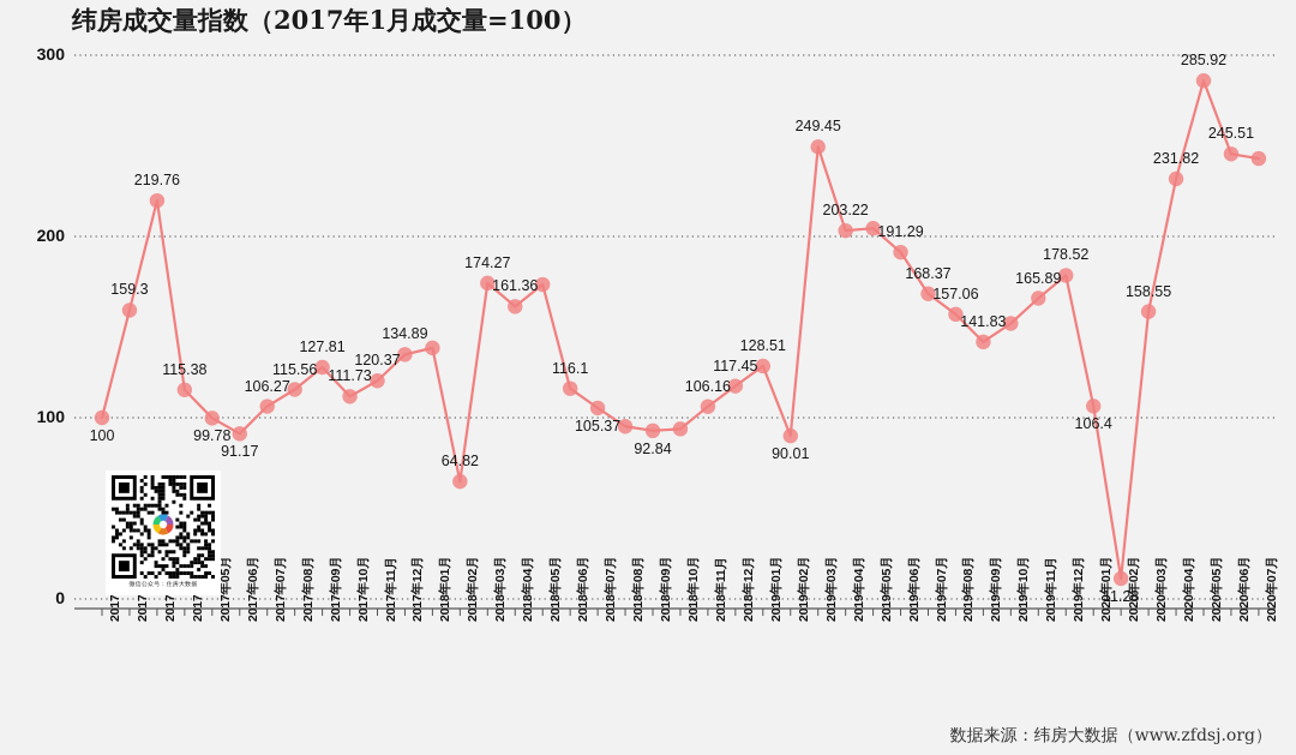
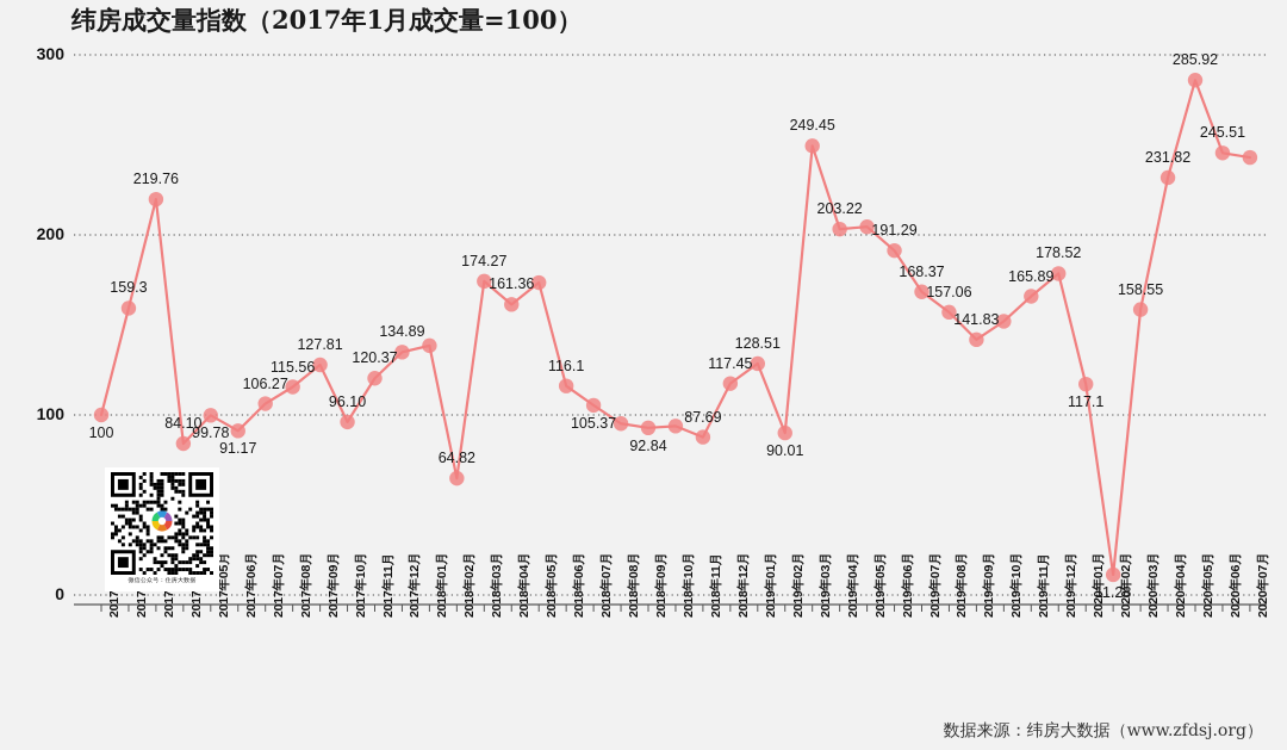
2017年04月: 115.38 -> 84.10
2017年10月: 111.73 -> 96.10
2018年11月: 106.16 -> 87.69
2020年01月: 106.4 -> 117.1
